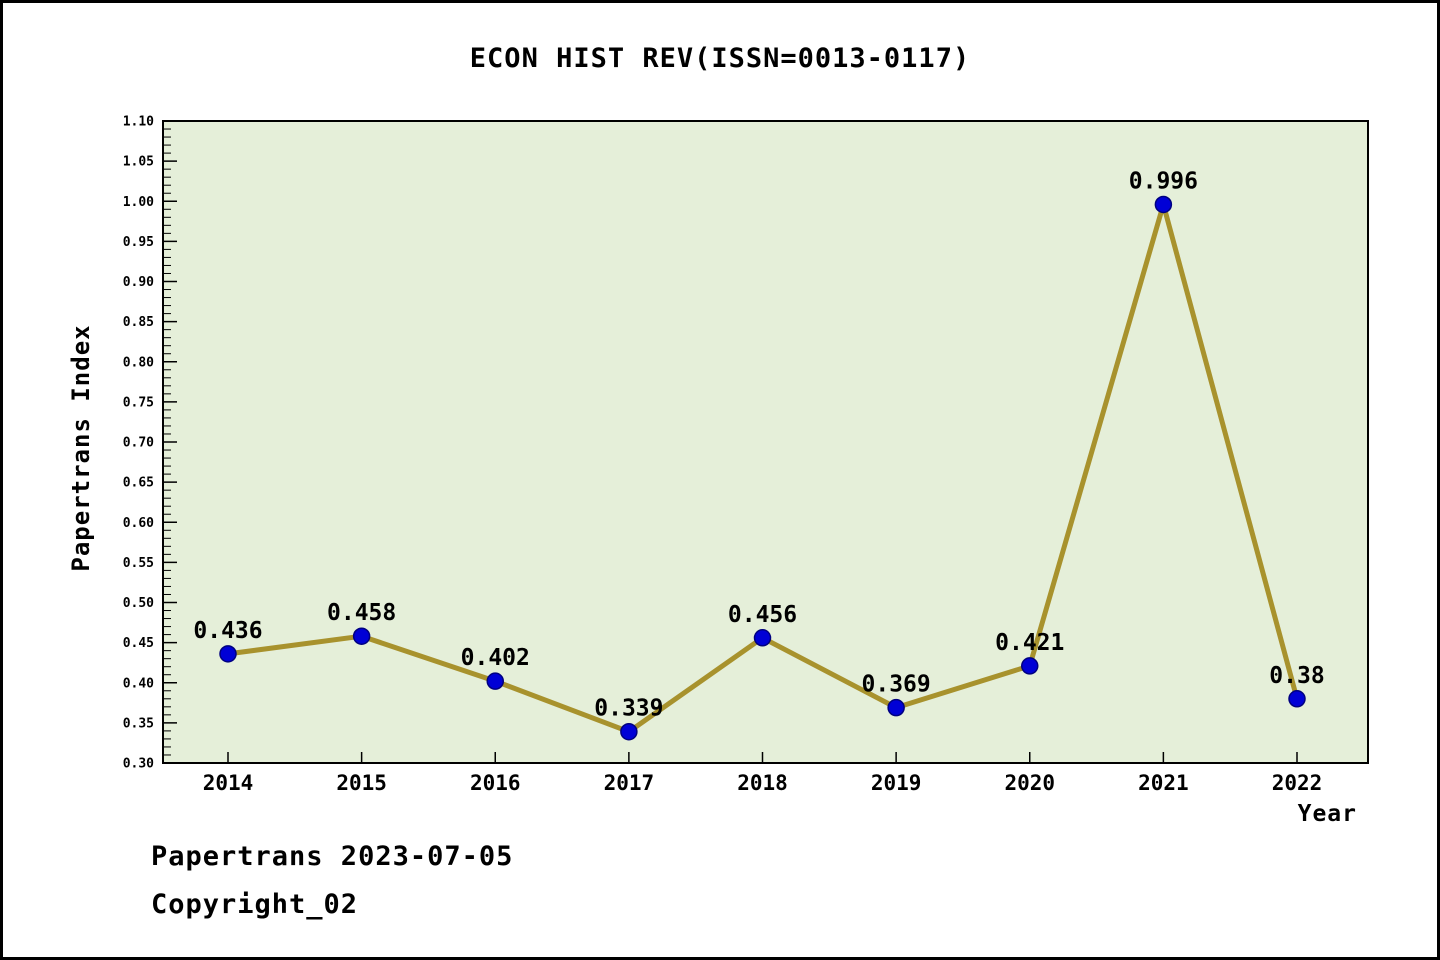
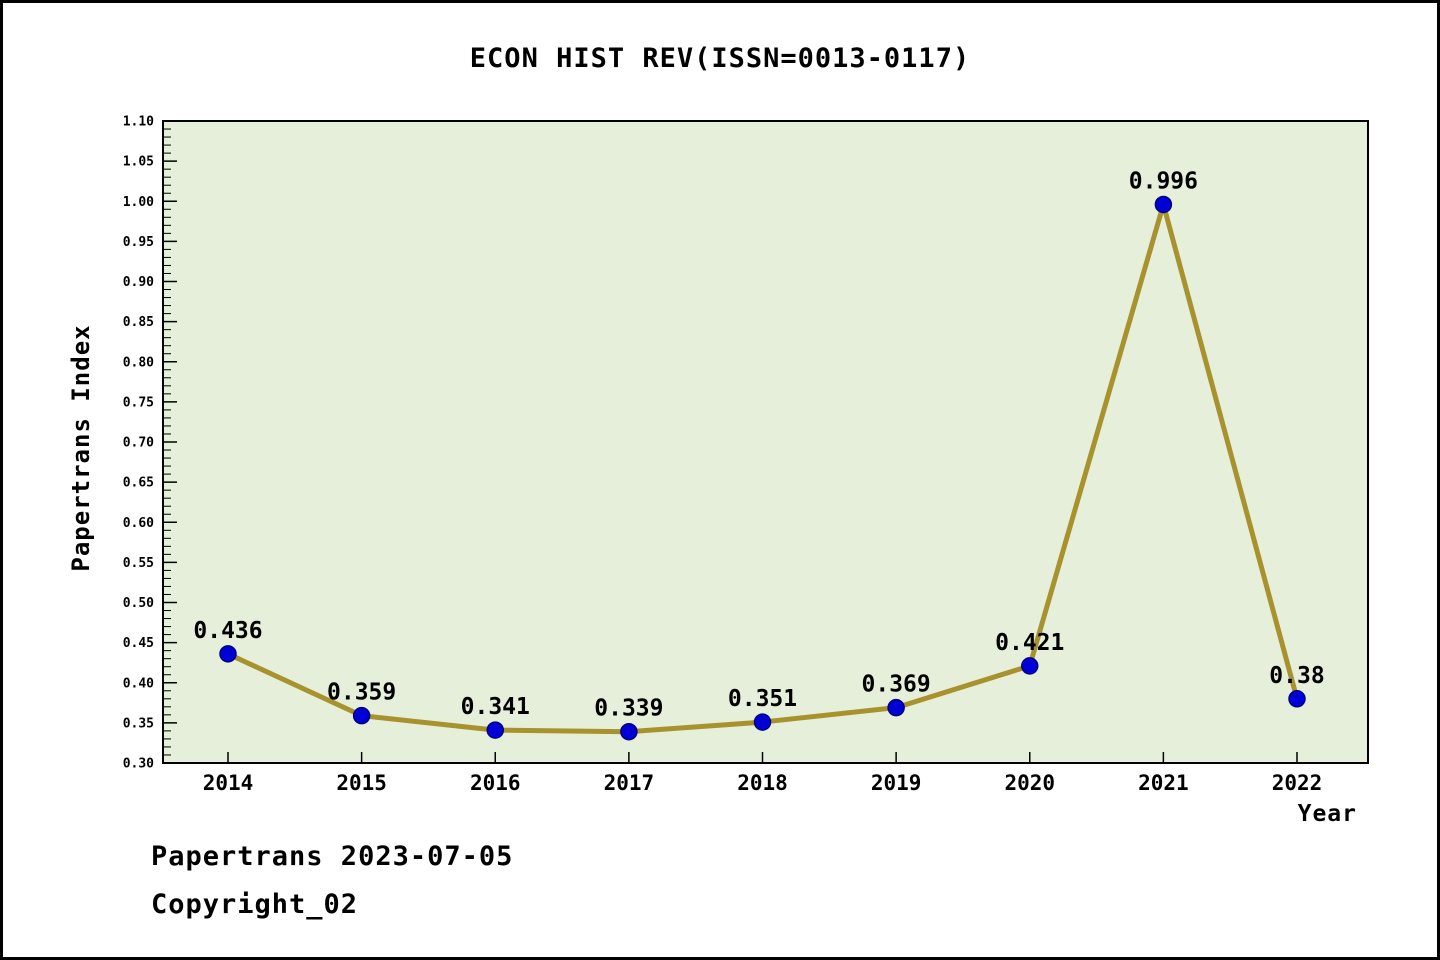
2015: 0.458 -> 0.359
2016: 0.402 -> 0.341
2018: 0.456 -> 0.351
